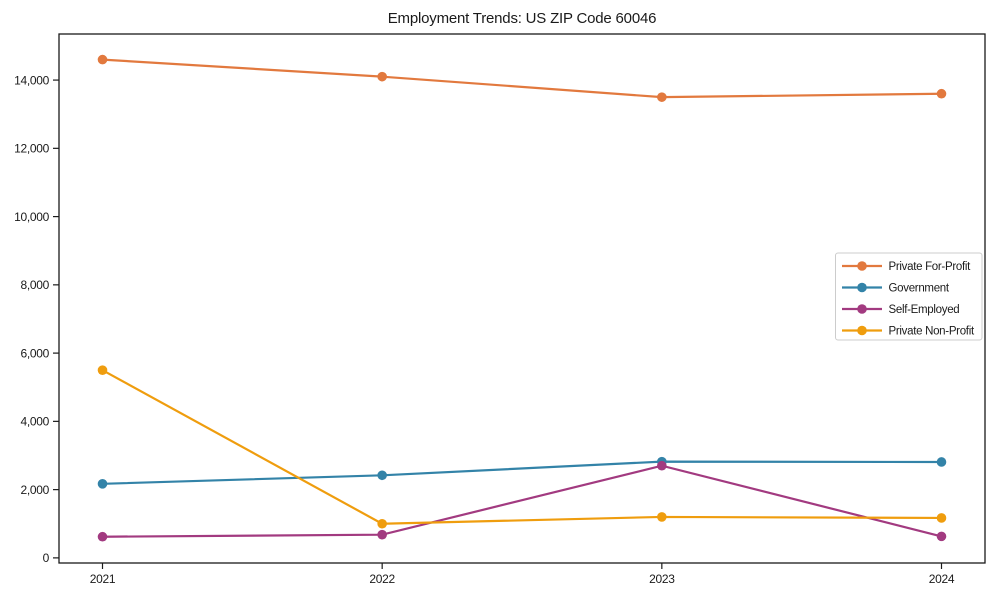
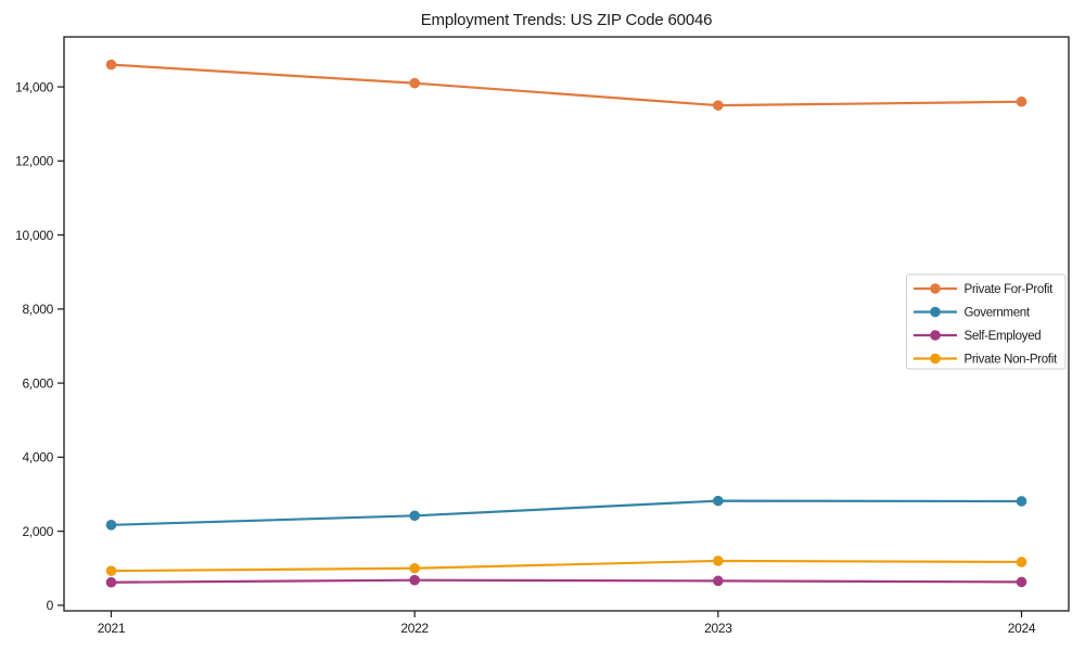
Private Non-Profit/2021: 5500 -> 900
Self-Employed/2023: 2700 -> 700
